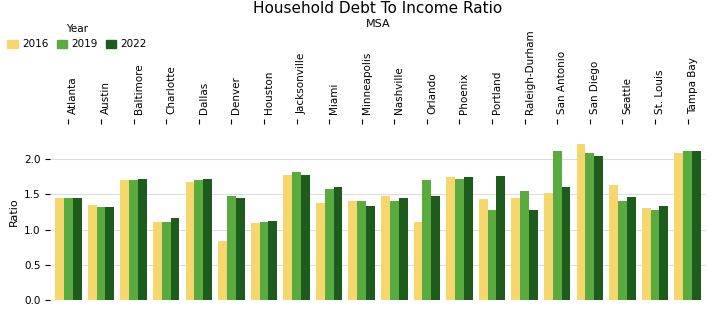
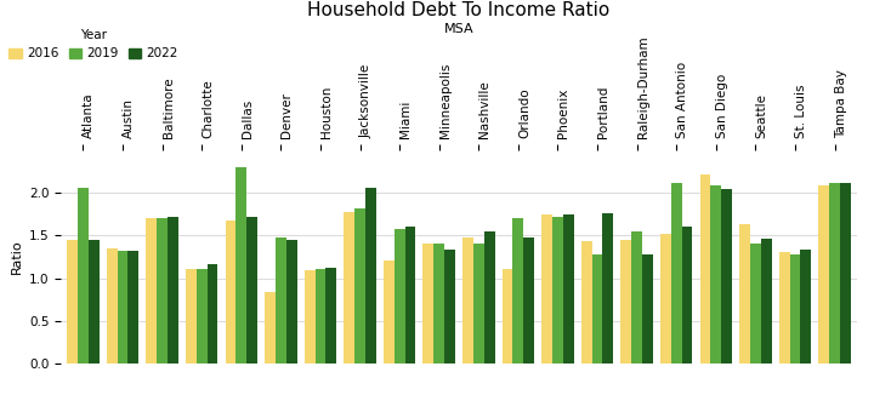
2019/Atlanta: 1.45 -> 2.06
2019/Dallas: 1.71 -> 2.30
2022/Jacksonville: 1.77 -> 2.06
2016/Miami: 1.38 -> 1.20
2022/Nashville: 1.45 -> 1.54
